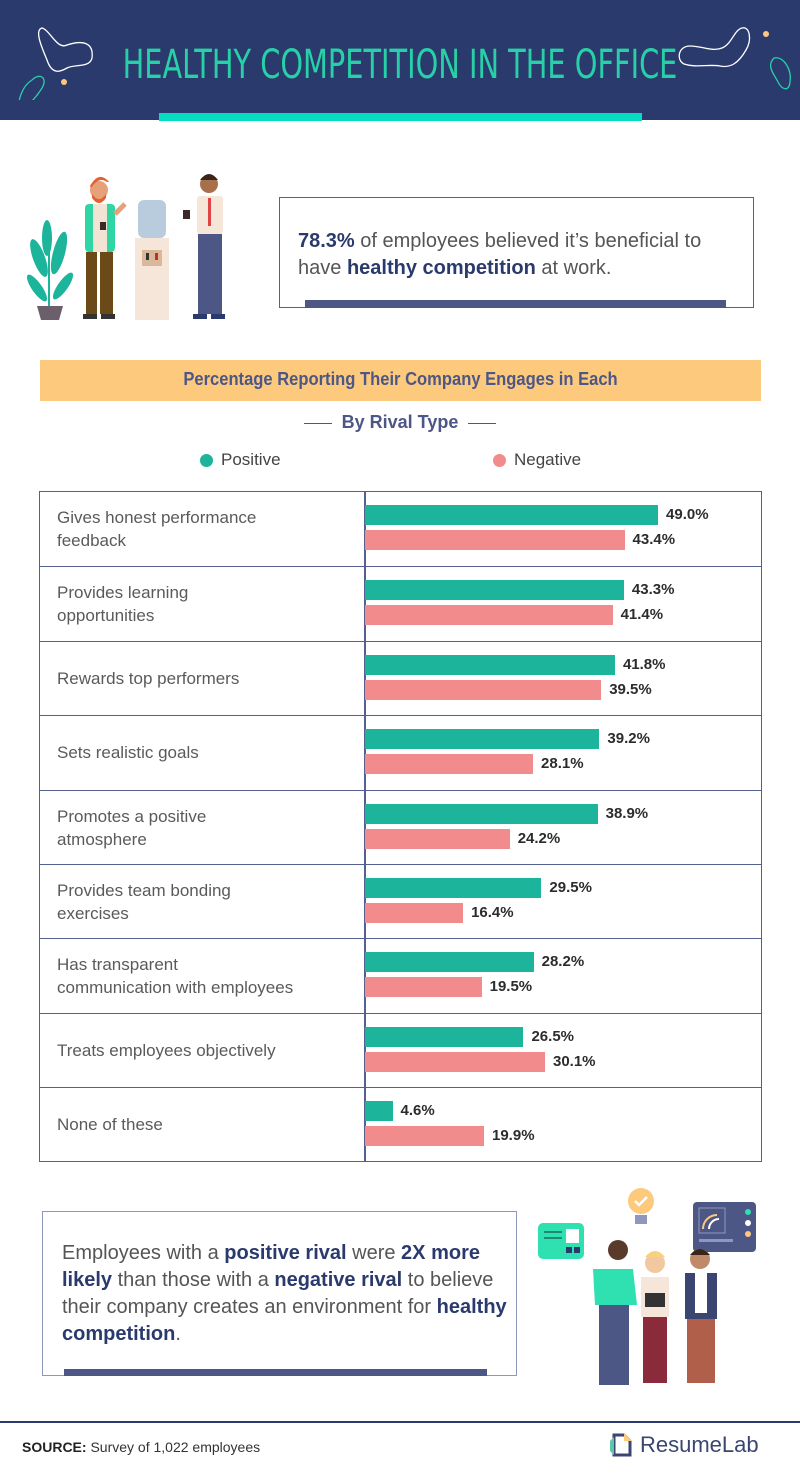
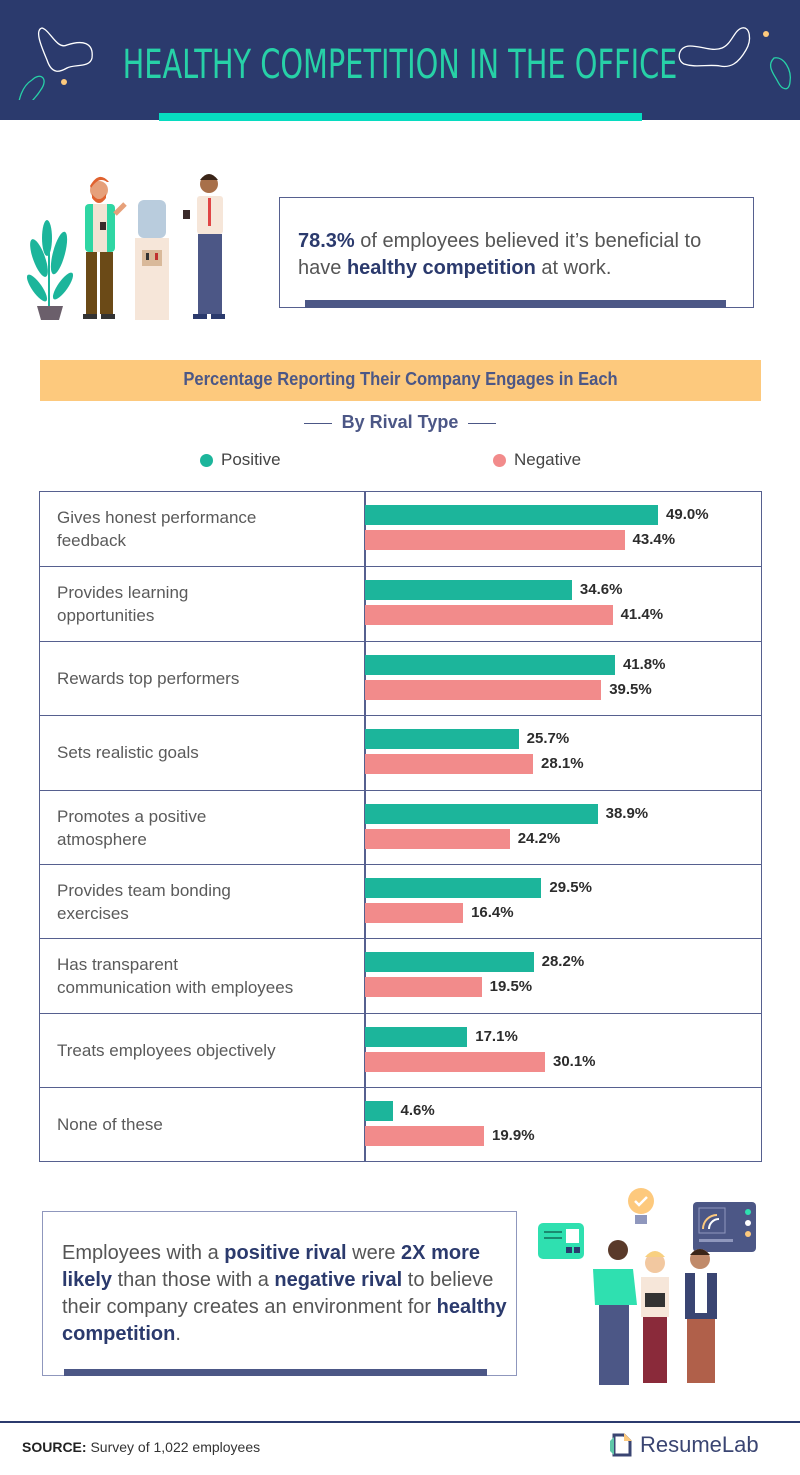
Positive/Provides learning opportunities: 43.3% -> 34.6%
Positive/Sets realistic goals: 39.2% -> 25.7%
Positive/Treats employees objectively: 26.5% -> 17.1%
